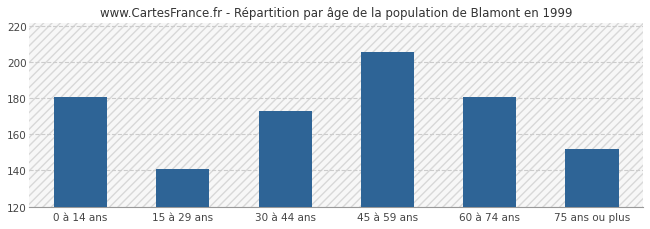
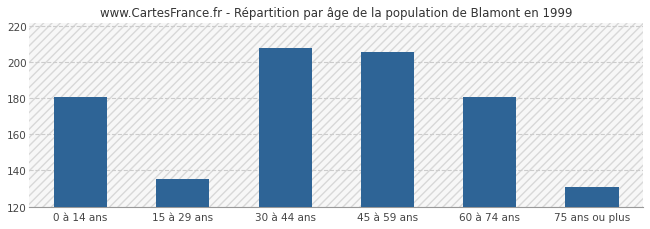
15 à 29 ans: 141 -> 135
30 à 44 ans: 173 -> 208
75 ans ou plus: 152 -> 131
